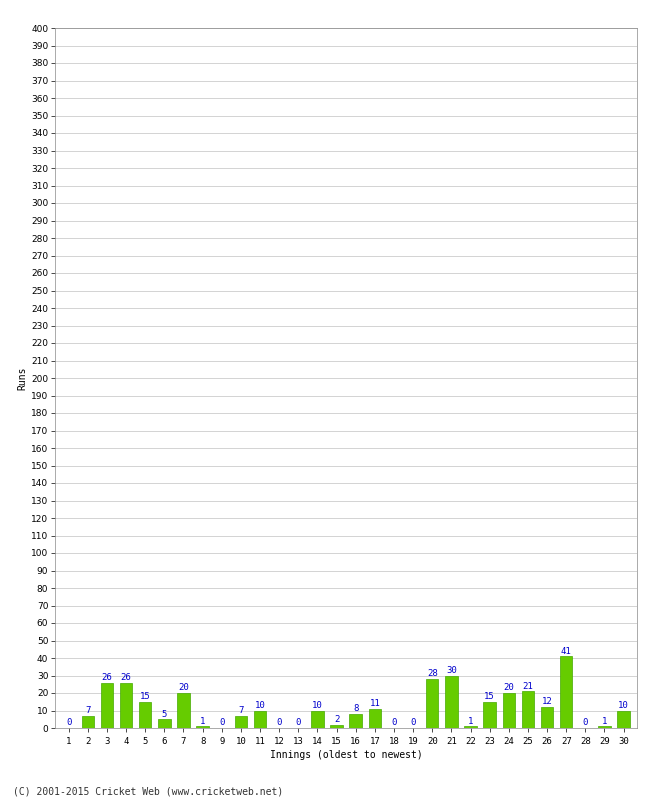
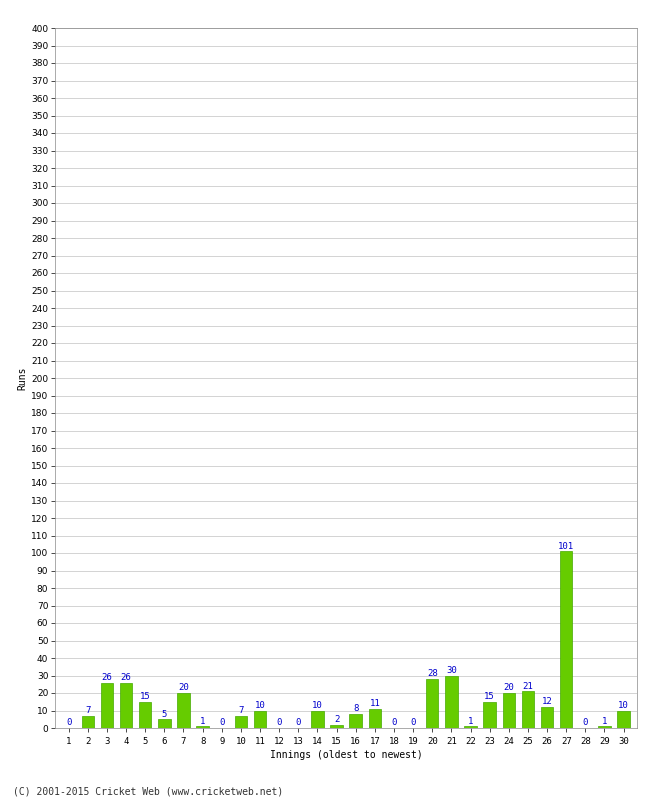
27: 41 -> 101
